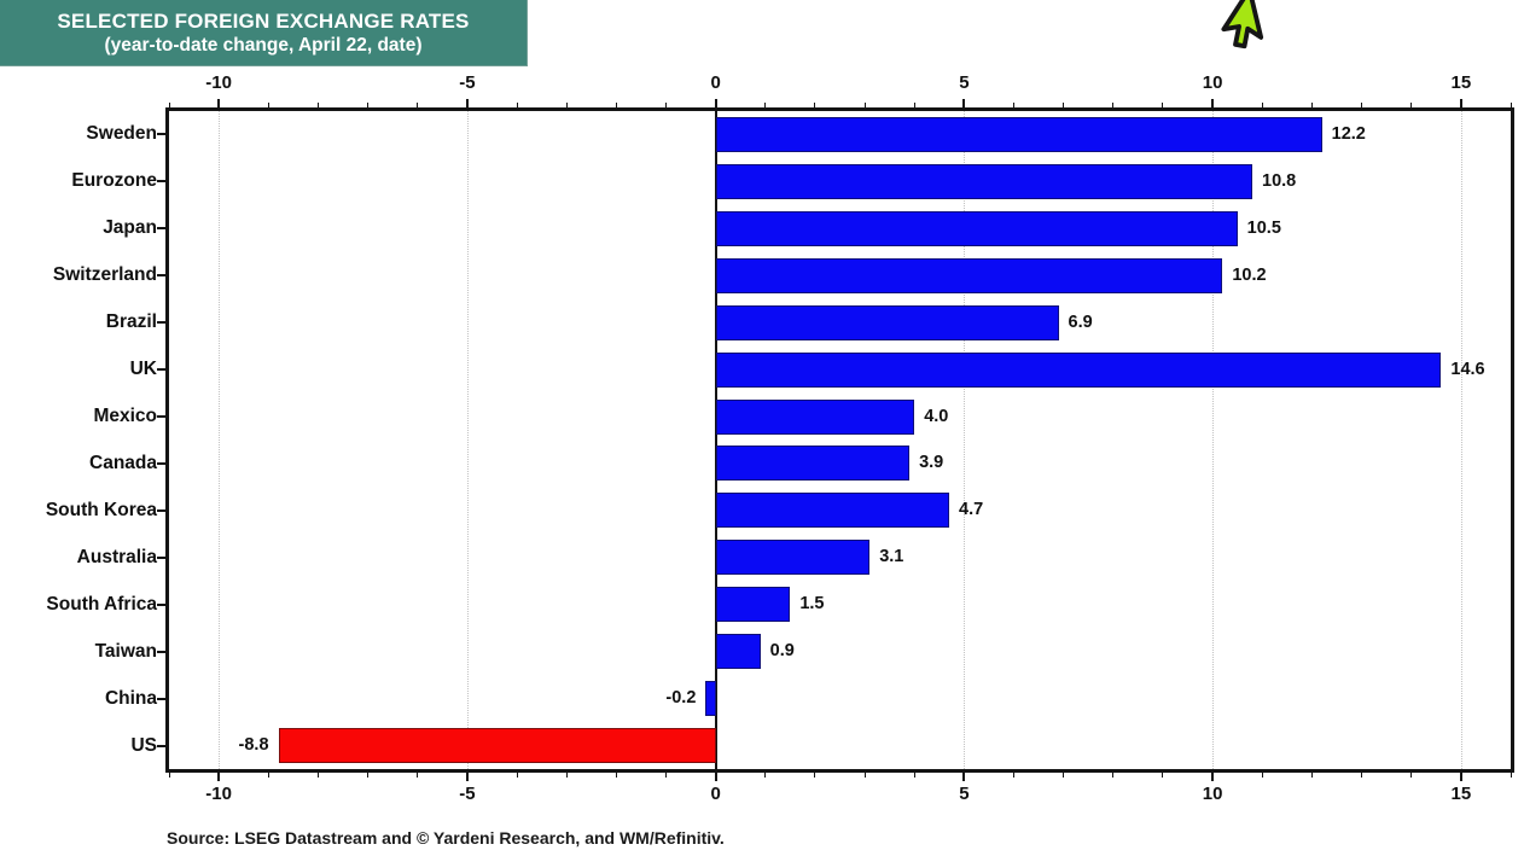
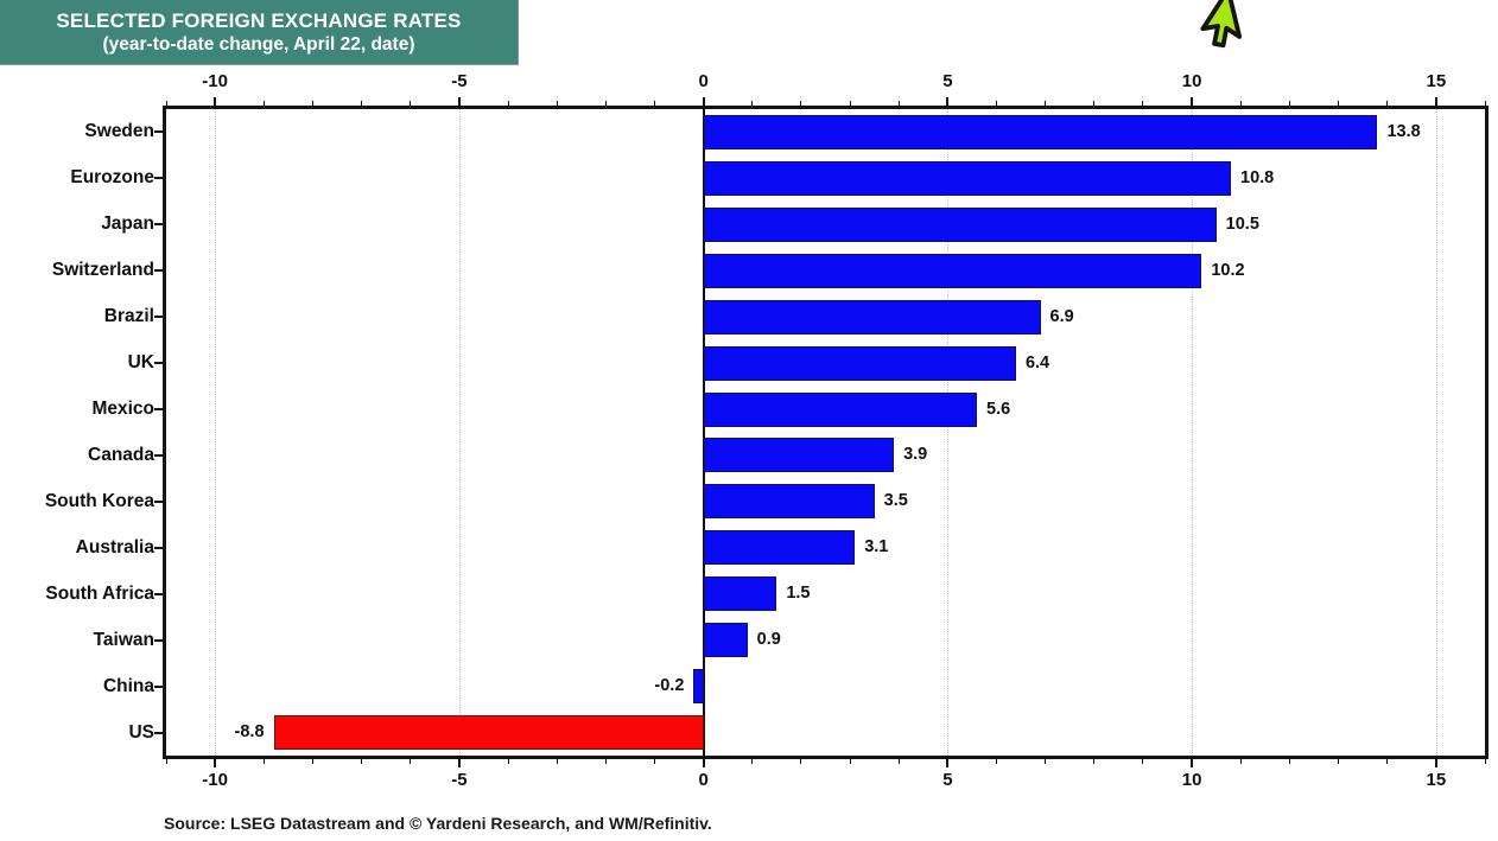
Sweden: 12.2 -> 13.8
UK: 14.6 -> 6.4
Mexico: 4.0 -> 5.6
South Korea: 4.7 -> 3.5
